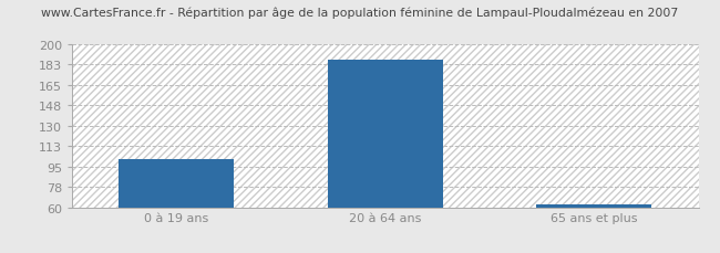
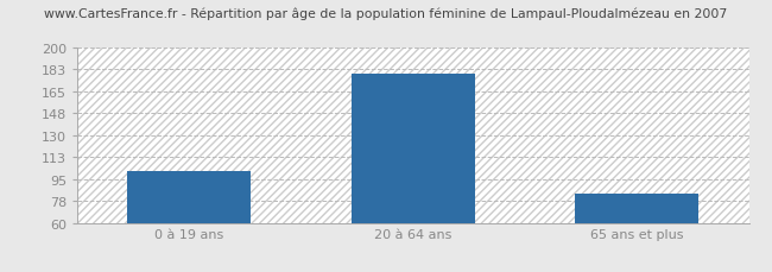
20 à 64 ans: 187 -> 179
65 ans et plus: 62 -> 83
